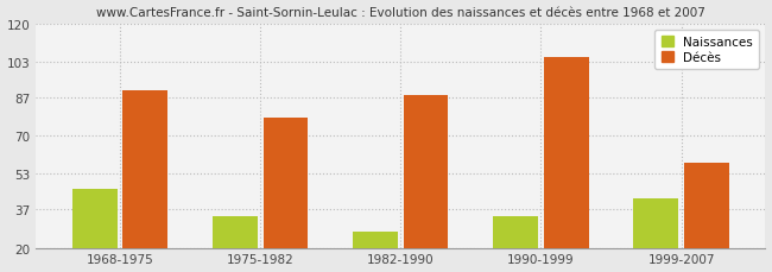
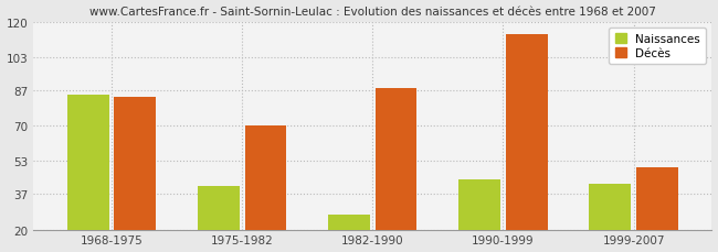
Naissances/1968-1975: 46 -> 85
Décès/1968-1975: 90 -> 84
Naissances/1975-1982: 34 -> 41
Décès/1975-1982: 78 -> 70
Naissances/1990-1999: 34 -> 44
Décès/1990-1999: 105 -> 114
Décès/1999-2007: 58 -> 50
